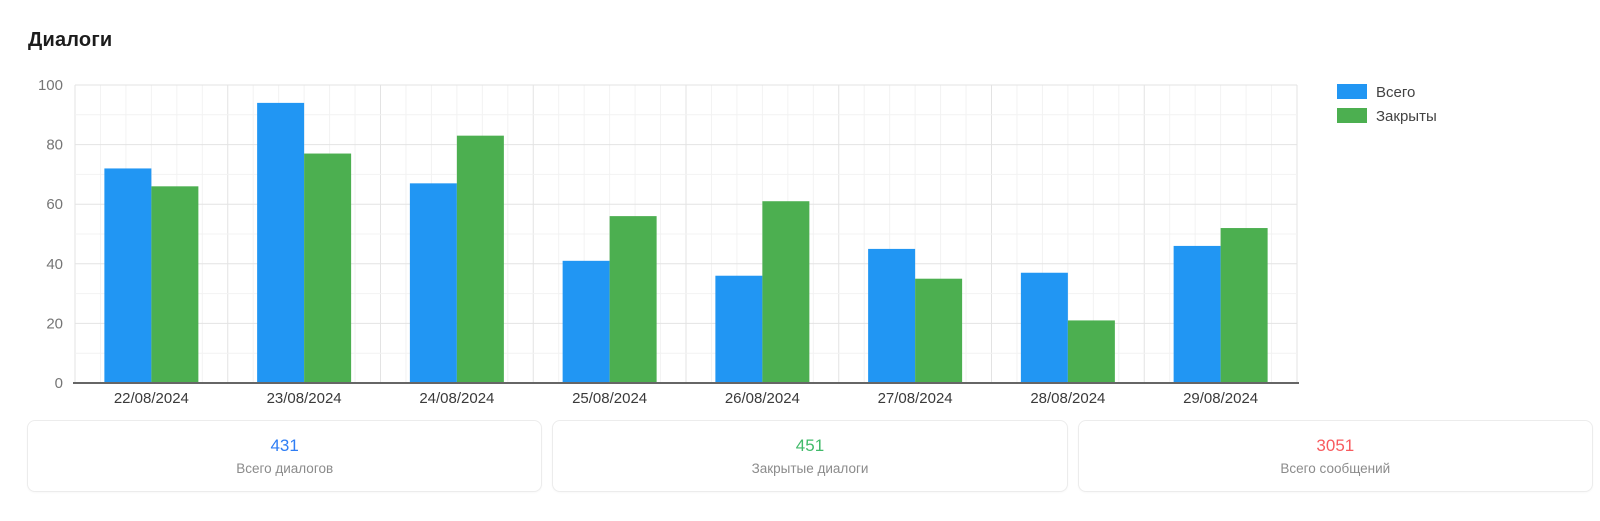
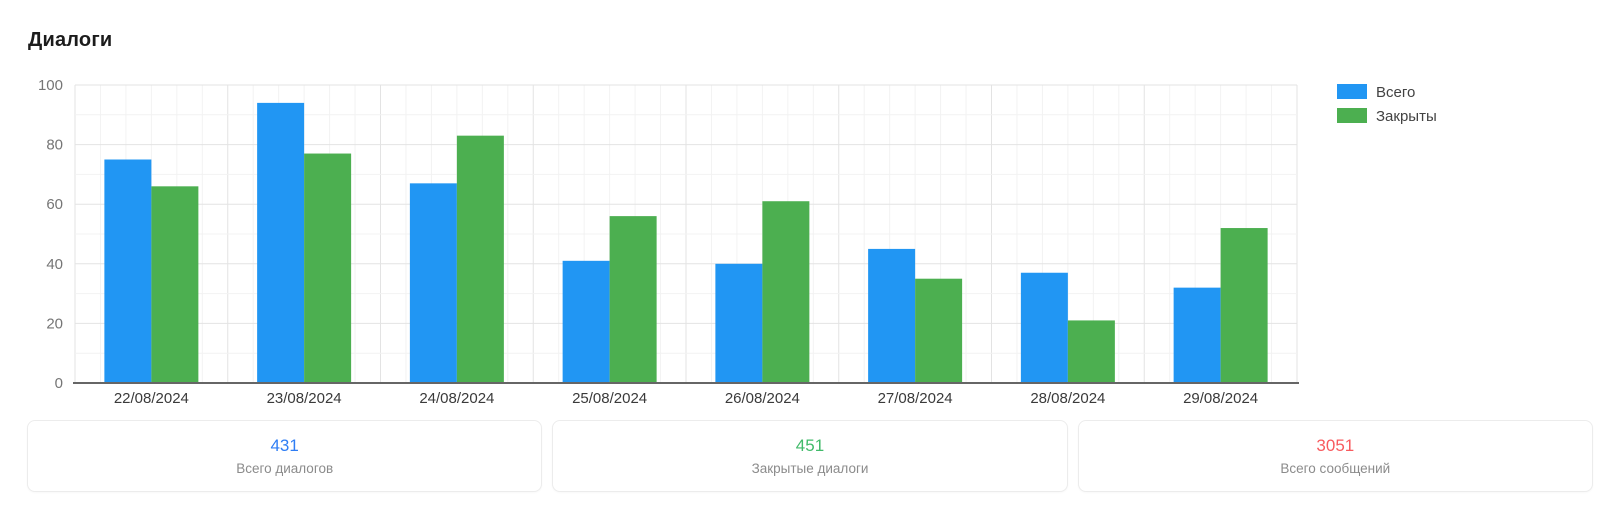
Всего/22/08/2024: 72 -> 75
Всего/26/08/2024: 36 -> 40
Всего/29/08/2024: 46 -> 32
